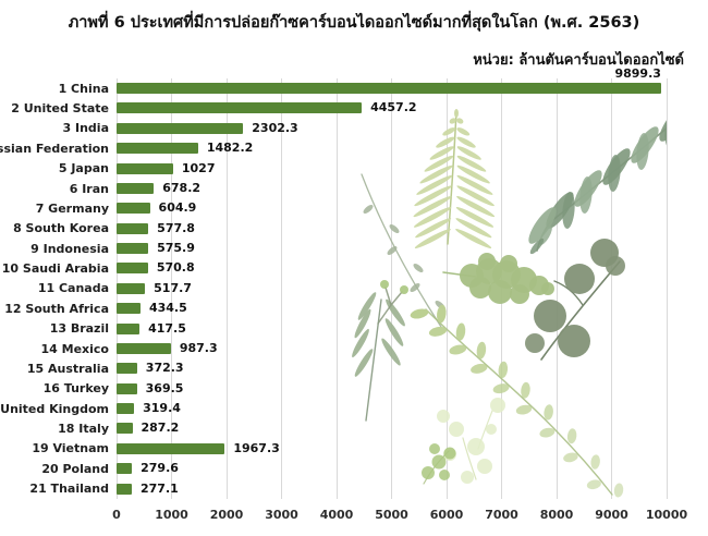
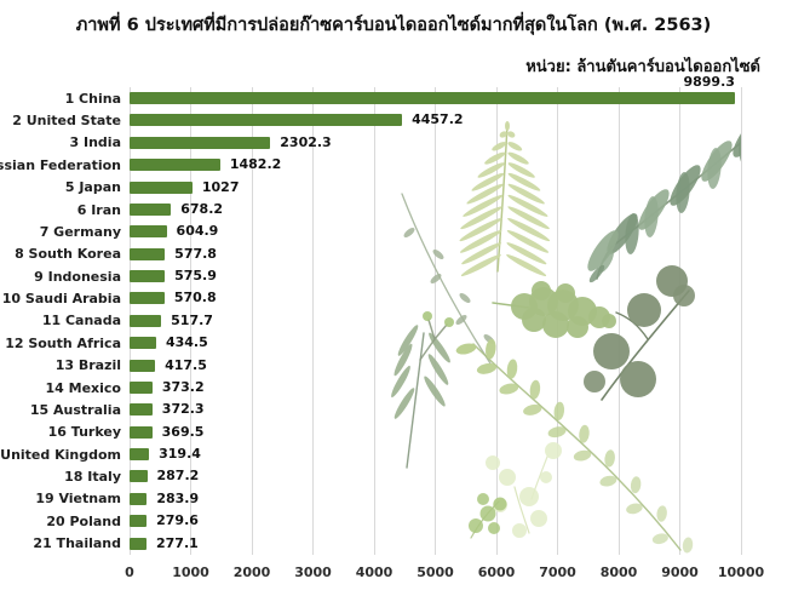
14 Mexico: 987.3 -> 373.2
19 Vietnam: 1967.3 -> 283.9
